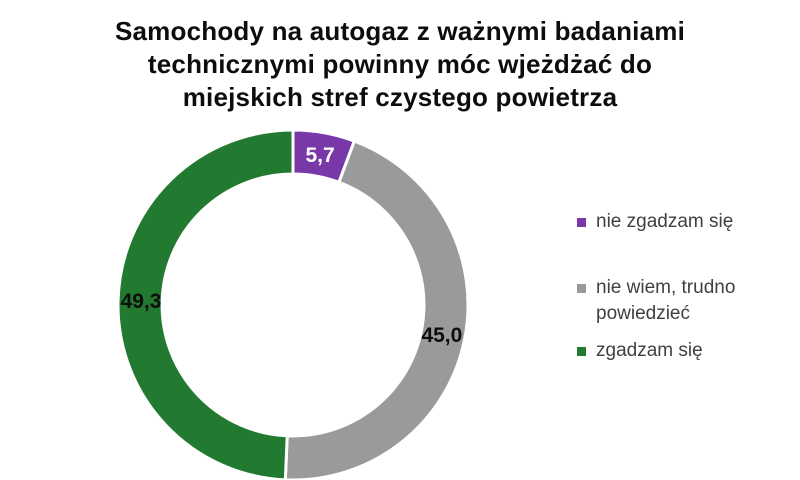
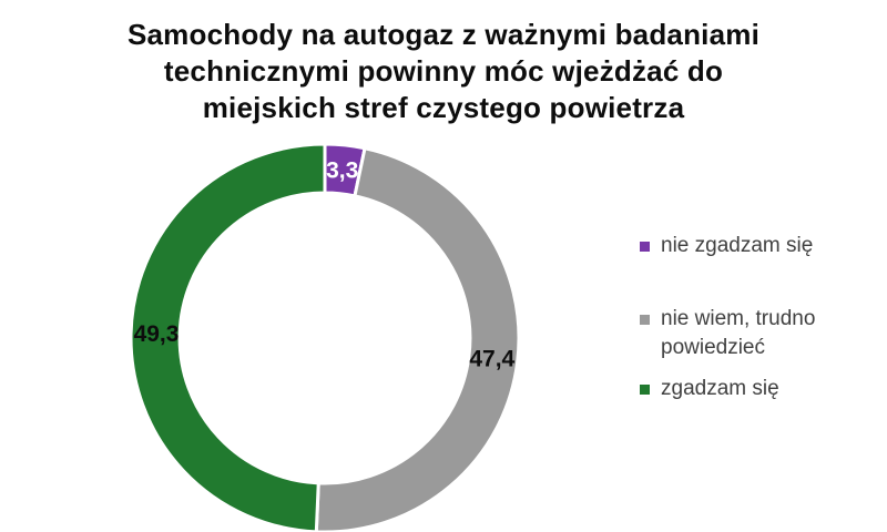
nie zgadzam się: 5,7 -> 3,3
nie wiem, trudno powiedzieć: 45,0 -> 47,4
